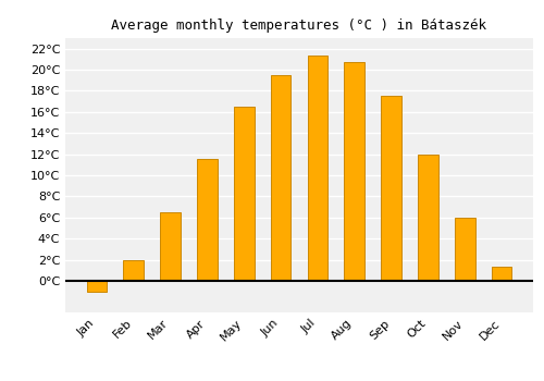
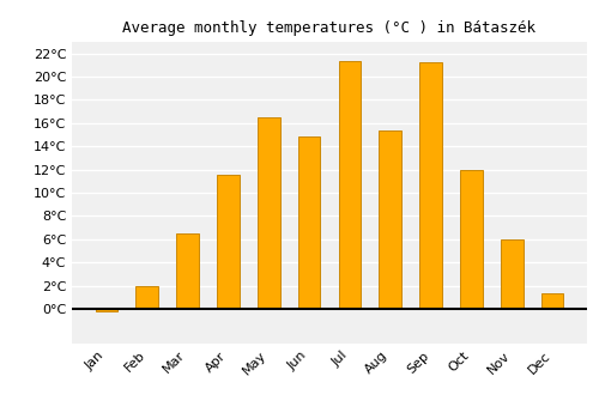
Jan: -1.0°C -> -0.2°C
Jun: 19.5°C -> 14.8°C
Aug: 20.7°C -> 15.4°C
Sep: 17.5°C -> 21.2°C
